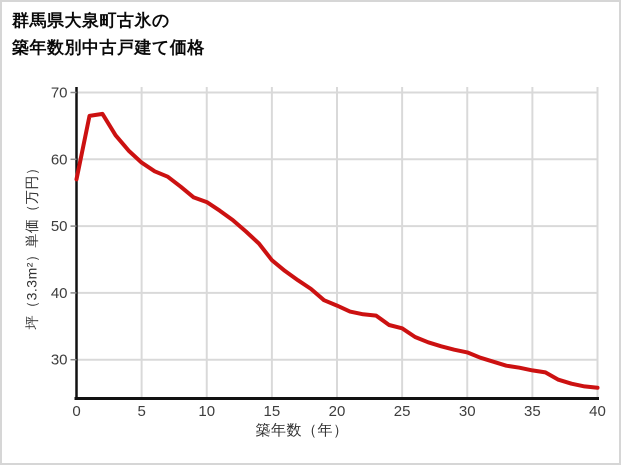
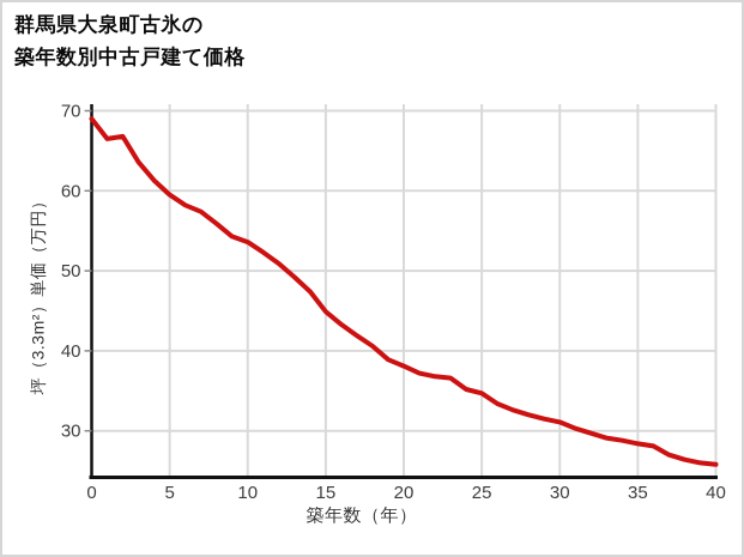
0: 57 -> 69
